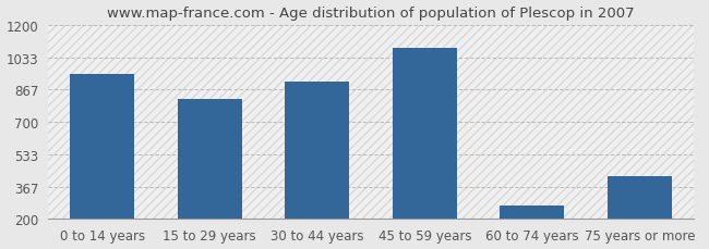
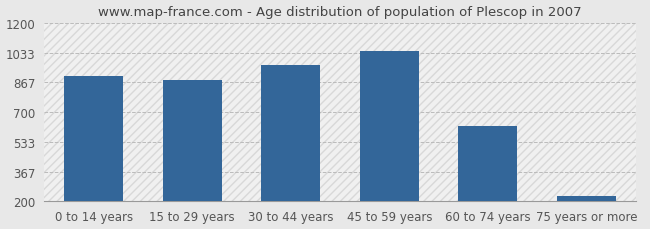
0 to 14 years: 950 -> 900
15 to 29 years: 820 -> 880
30 to 44 years: 910 -> 960
45 to 59 years: 1080 -> 1040
60 to 74 years: 270 -> 620
75 years or more: 420 -> 230
